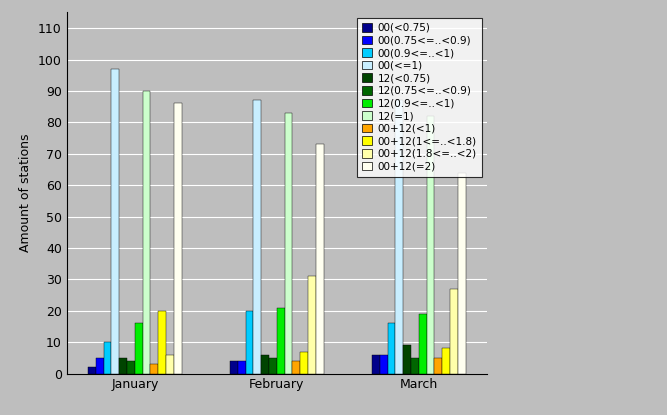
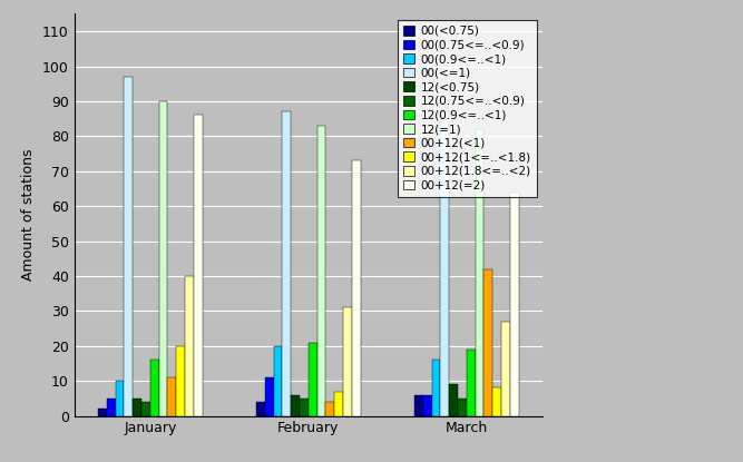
00+12(<1)/January: 3 -> 11
00+12(1.8<=..<2)/January: 6 -> 40
00(0.75<=..<0.9)/February: 4 -> 11
00+12(<1)/March: 5 -> 42
